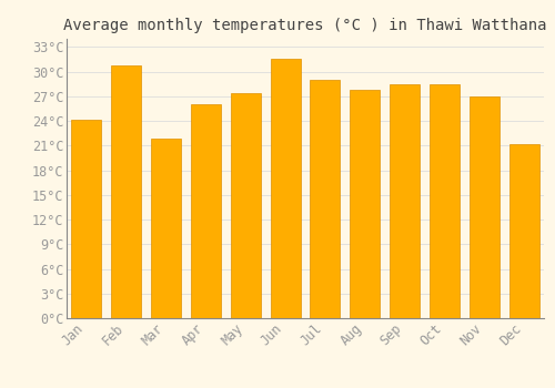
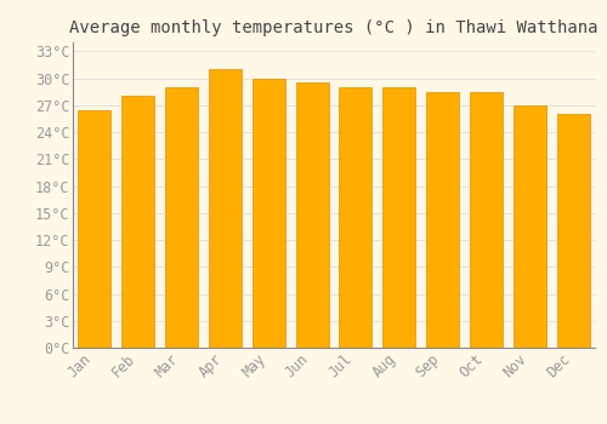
Jan: 24.2°C -> 26.5°C
Feb: 30.8°C -> 28.0°C
Mar: 21.8°C -> 29.0°C
Apr: 26.0°C -> 31.0°C
May: 27.4°C -> 30.0°C
Jun: 31.6°C -> 29.5°C
Aug: 27.8°C -> 29.0°C
Dec: 21.2°C -> 26.0°C
